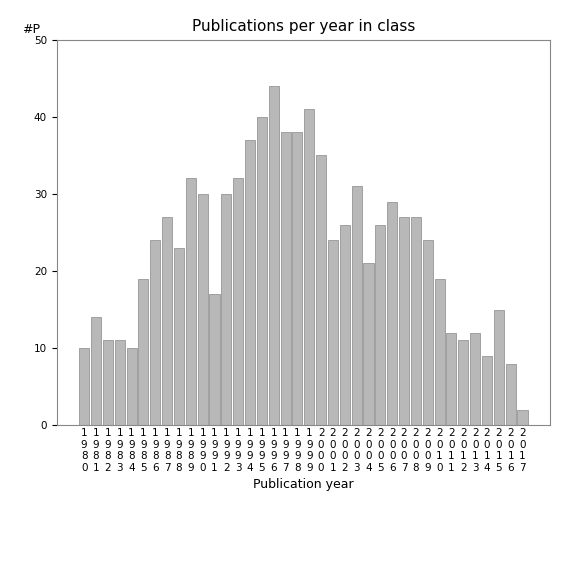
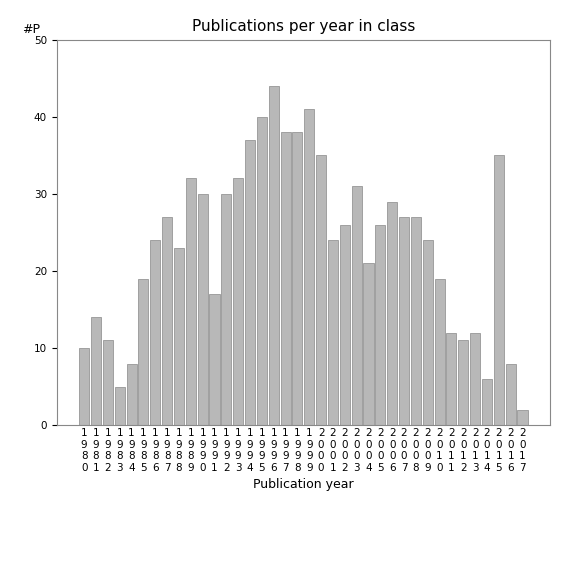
1 9 8 3: 11 -> 5
1 9 8 4: 10 -> 8
2 0 1 4: 9 -> 6
2 0 1 5: 15 -> 35
